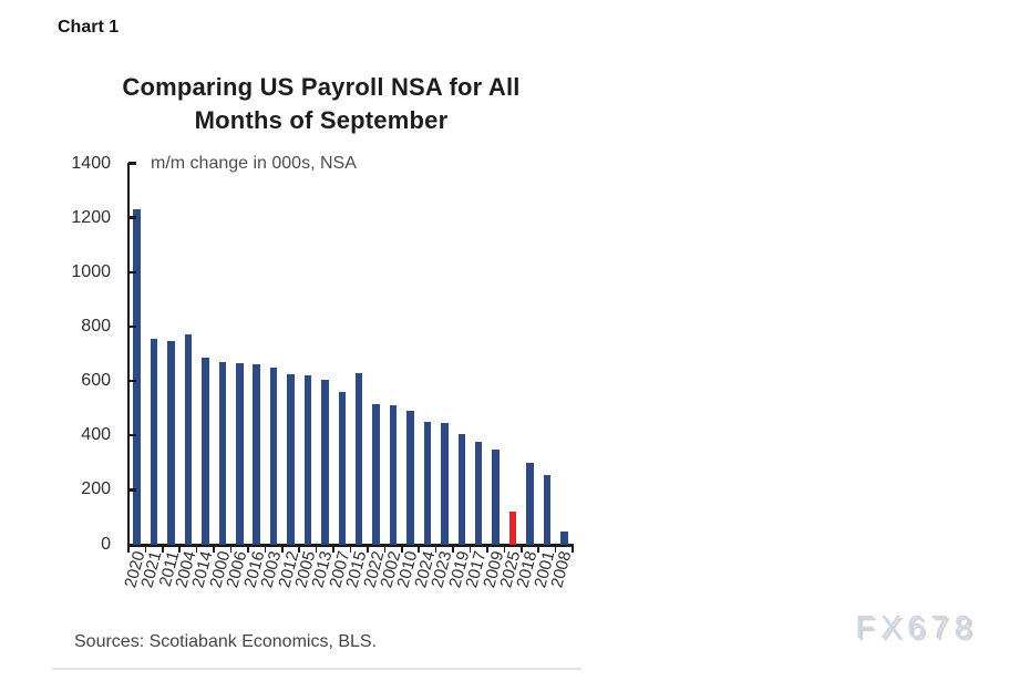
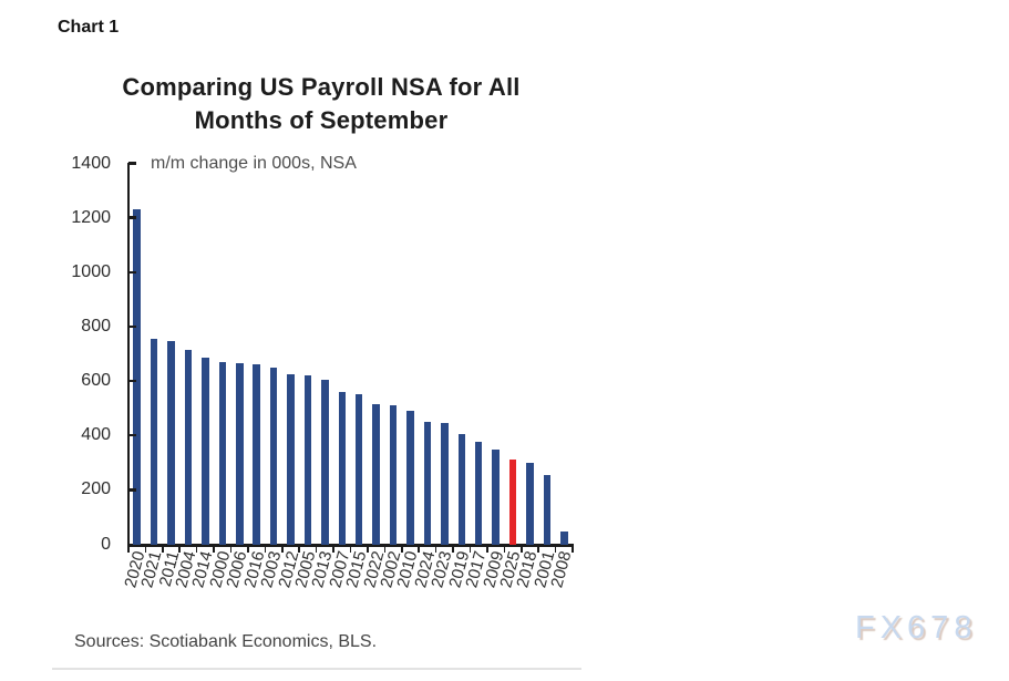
2004: 770 -> 720
2015: 630 -> 550
2025: 120 -> 310
